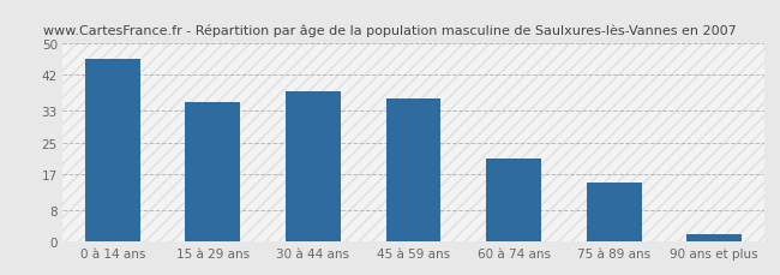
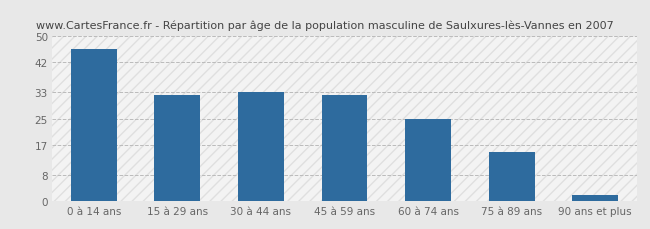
15 à 29 ans: 35 -> 32
30 à 44 ans: 38 -> 33
45 à 59 ans: 36 -> 32
60 à 74 ans: 21 -> 25
